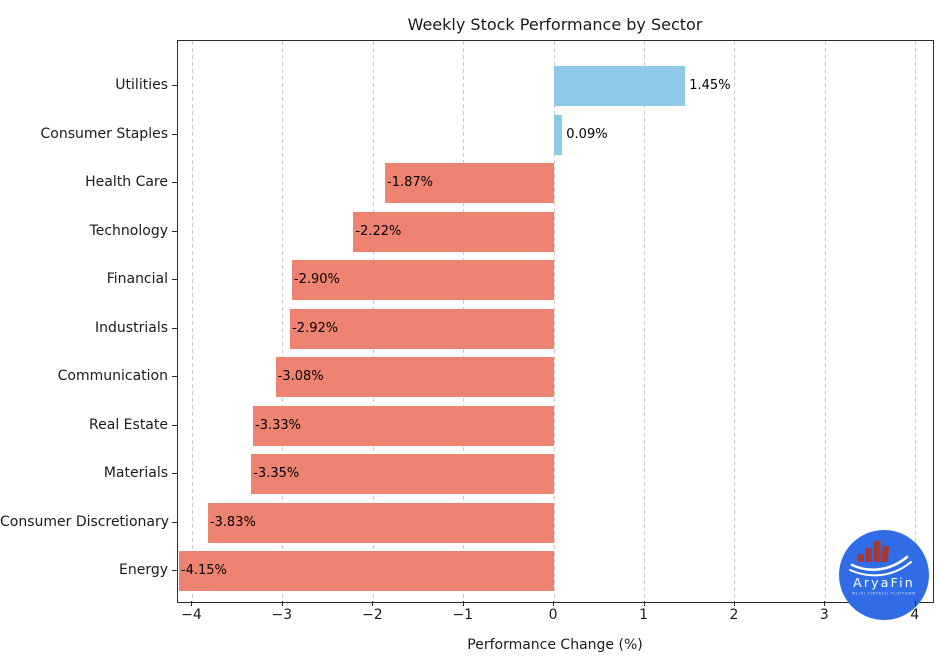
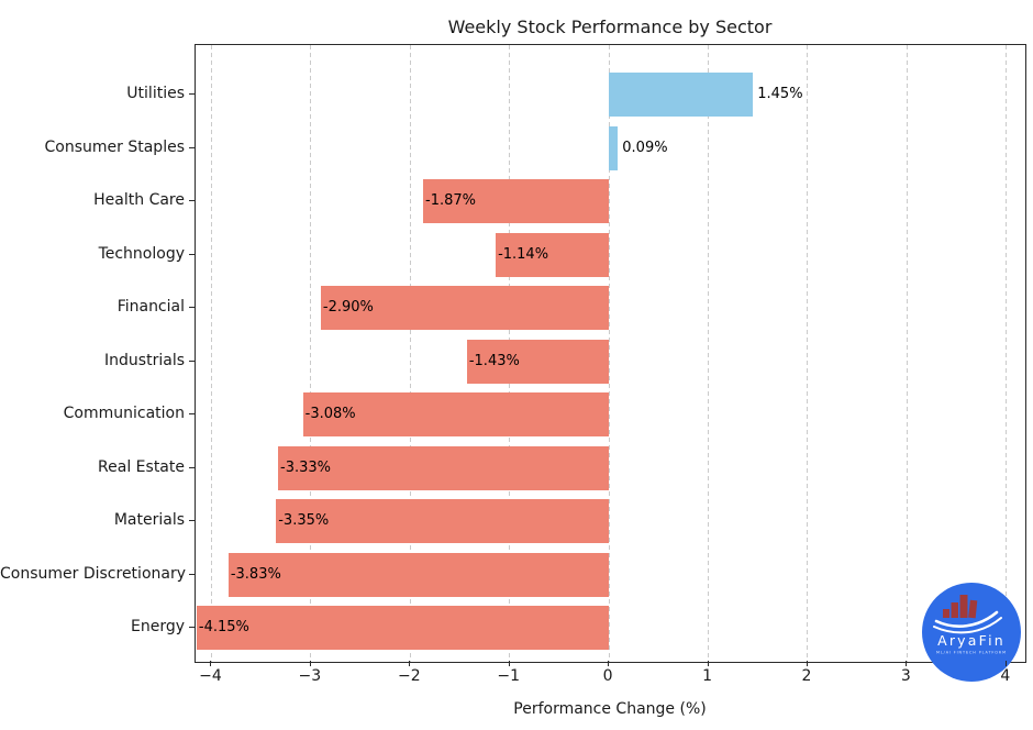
Technology: -2.22% -> -1.14%
Industrials: -2.92% -> -1.43%
